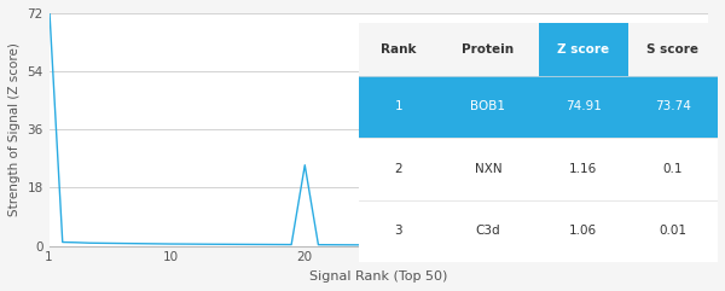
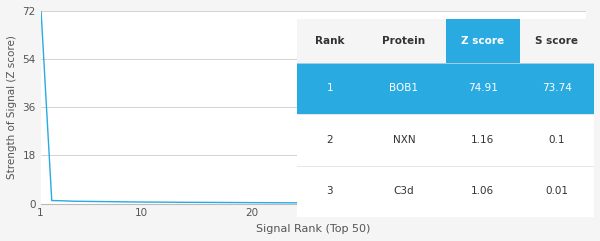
20: 25.0 -> 0.4
